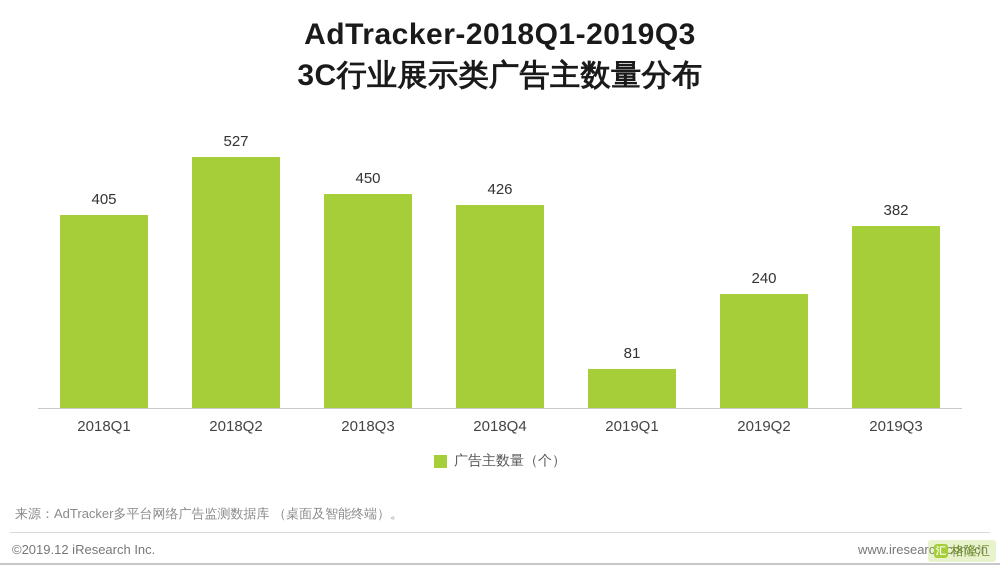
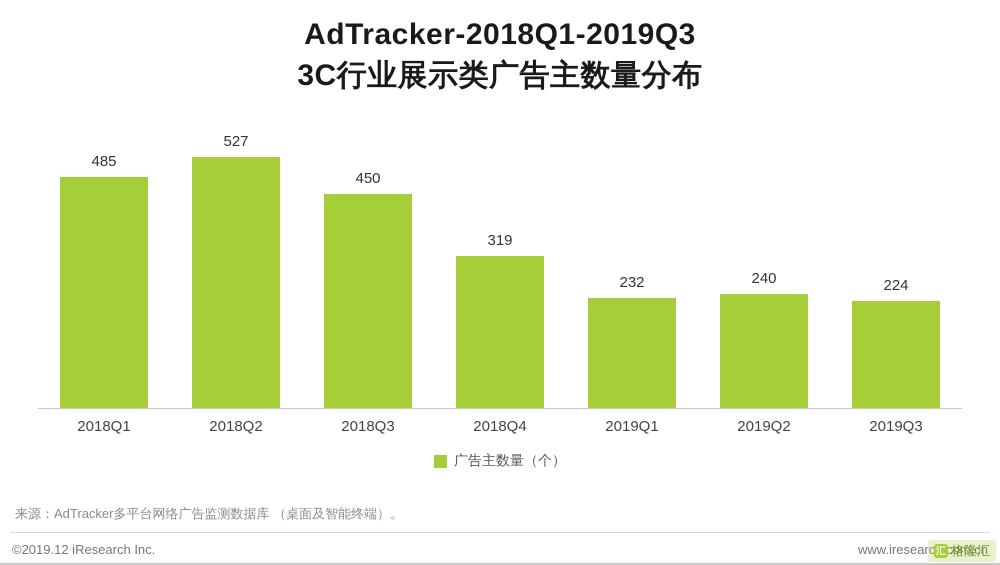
2018Q1: 405 -> 485
2018Q4: 426 -> 319
2019Q1: 81 -> 232
2019Q3: 382 -> 224
